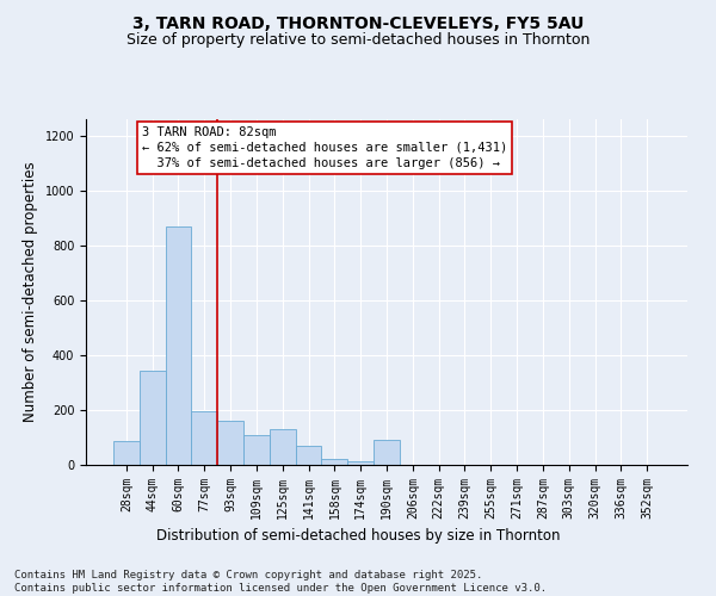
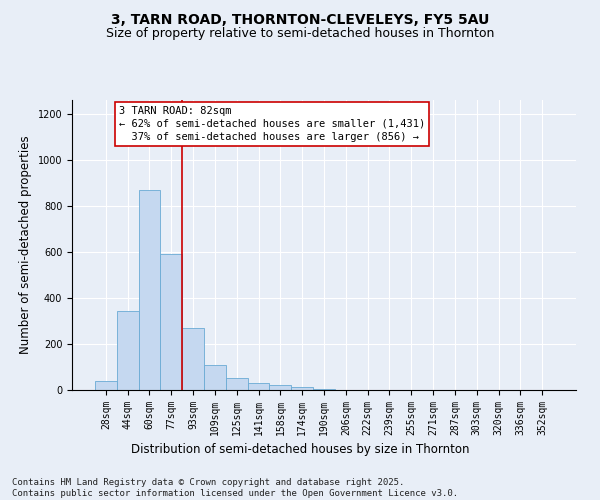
28sqm: 85 -> 40
77sqm: 195 -> 590
93sqm: 160 -> 270
125sqm: 130 -> 50
141sqm: 70 -> 30
190sqm: 90 -> 5
